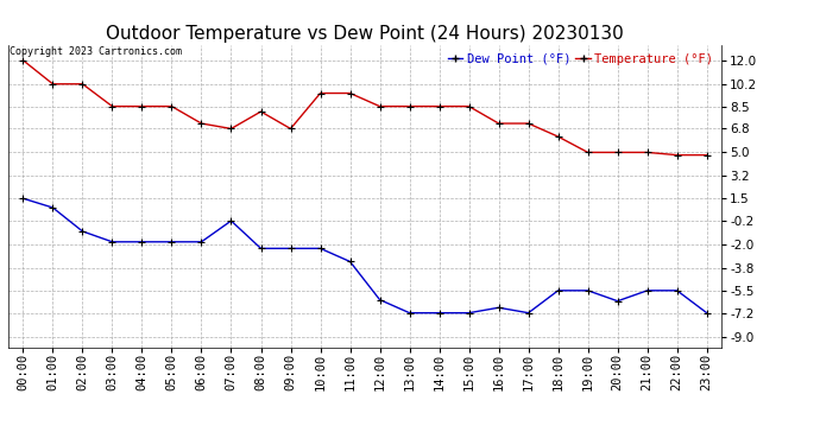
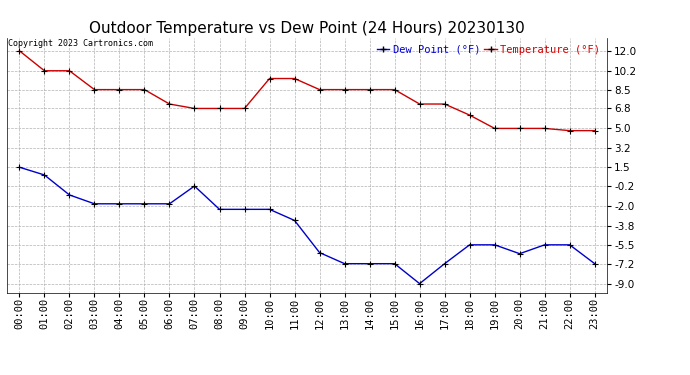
Temperature (°F)/08:00: 8.1 -> 6.8
Dew Point (°F)/16:00: -6.8 -> -9.0
